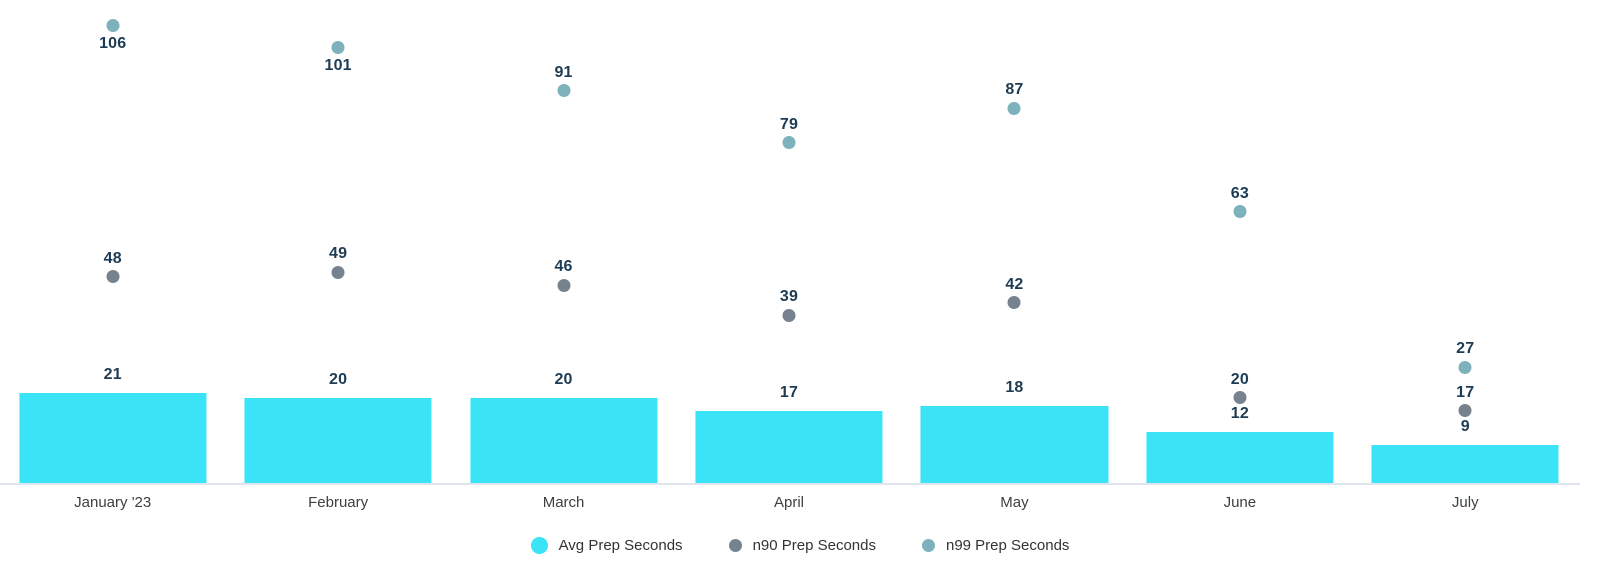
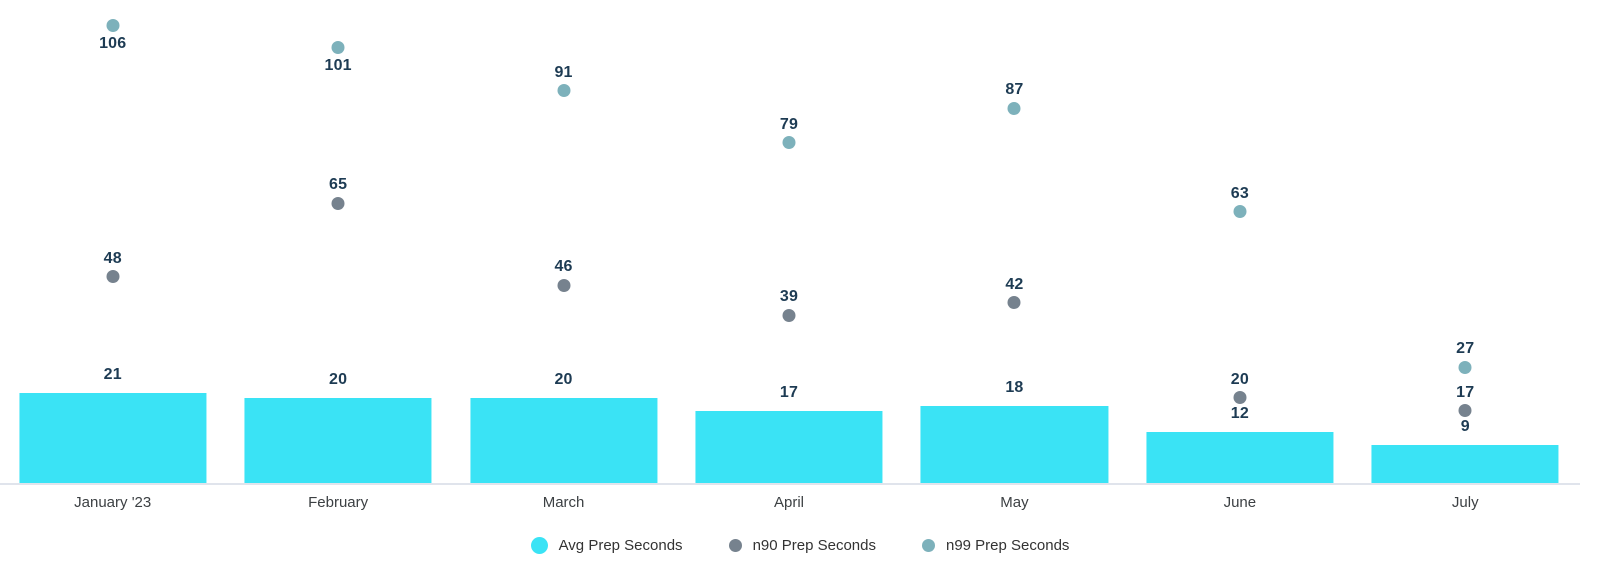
n90 Prep Seconds/February: 49 -> 65
